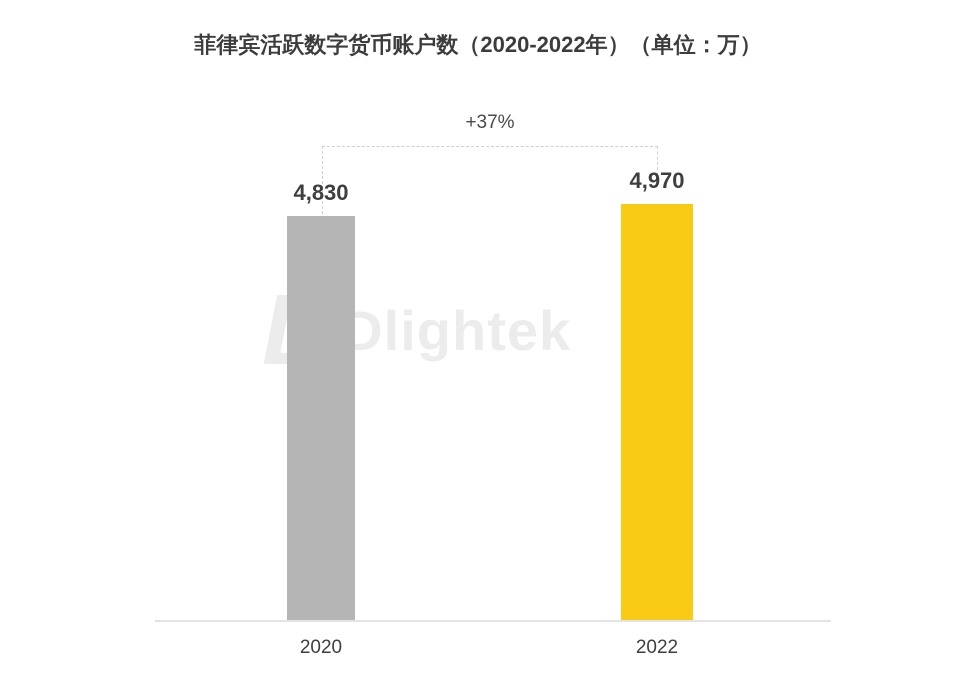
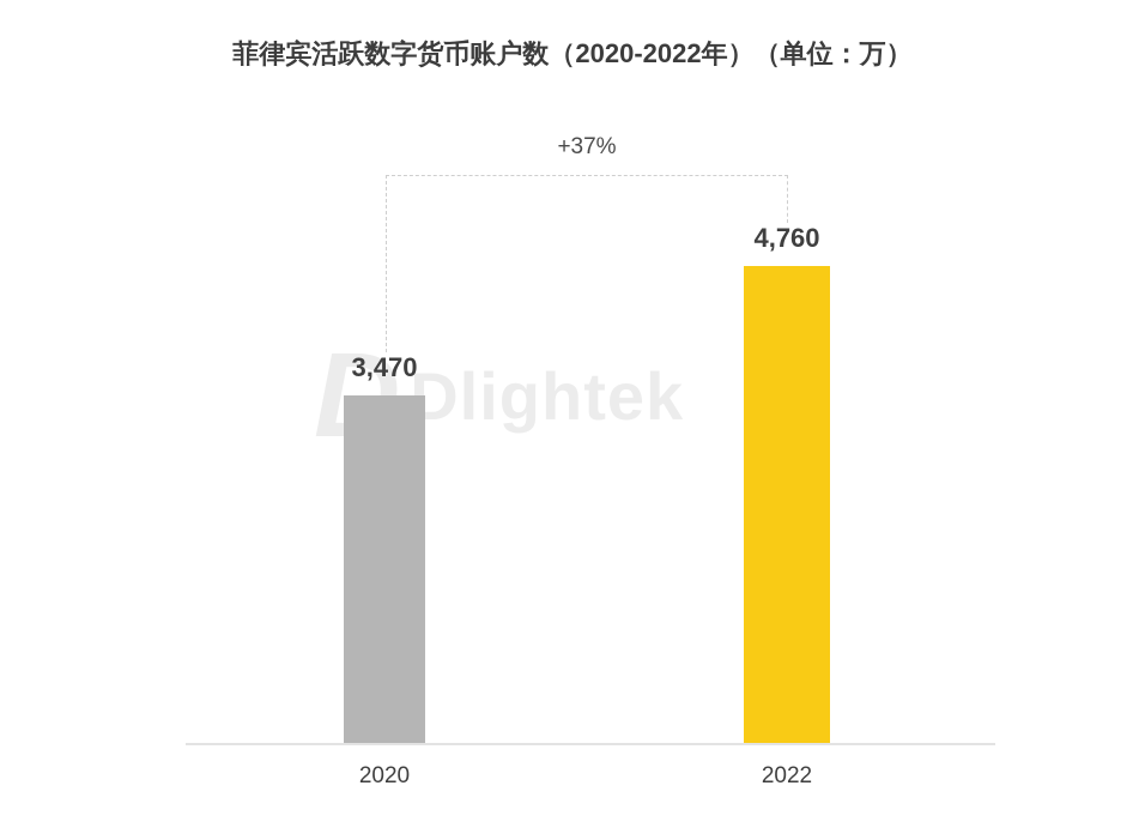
2020: 4,830 -> 3,470
2022: 4,970 -> 4,760
